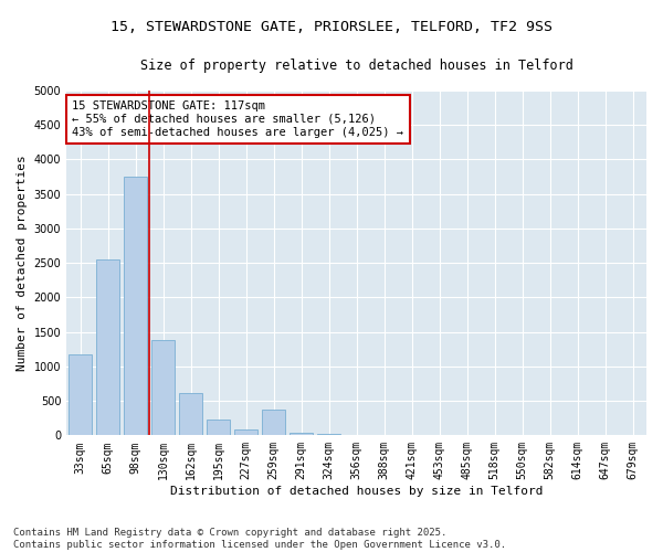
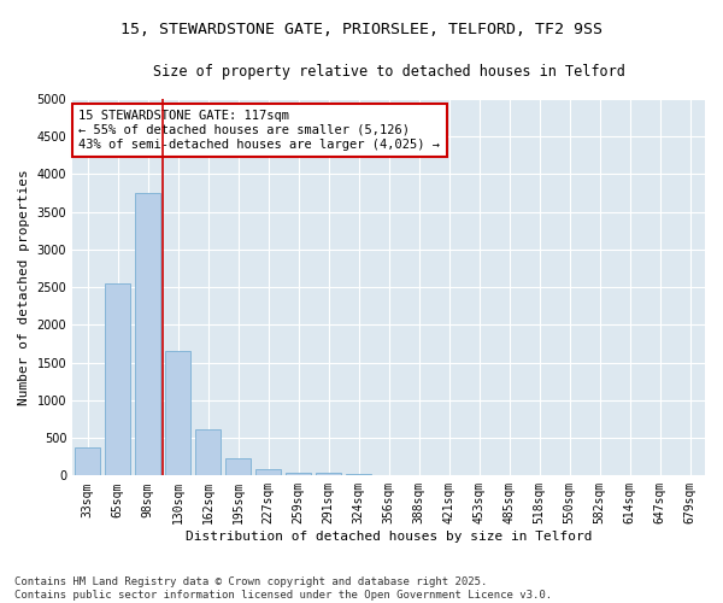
33sqm: 1180 -> 380
130sqm: 1380 -> 1650
259sqm: 380 -> 40
